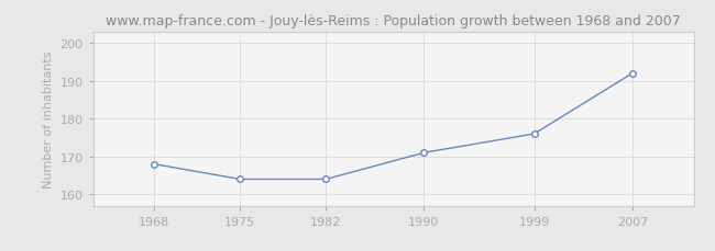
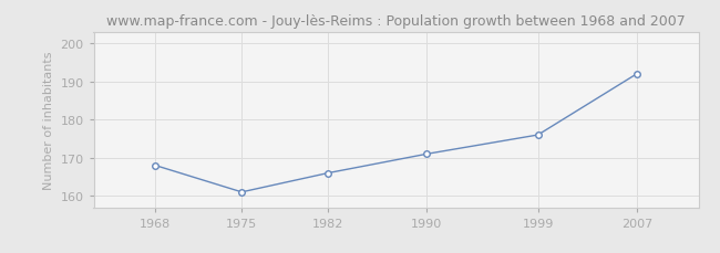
1975: 164 -> 161
1982: 164 -> 166
